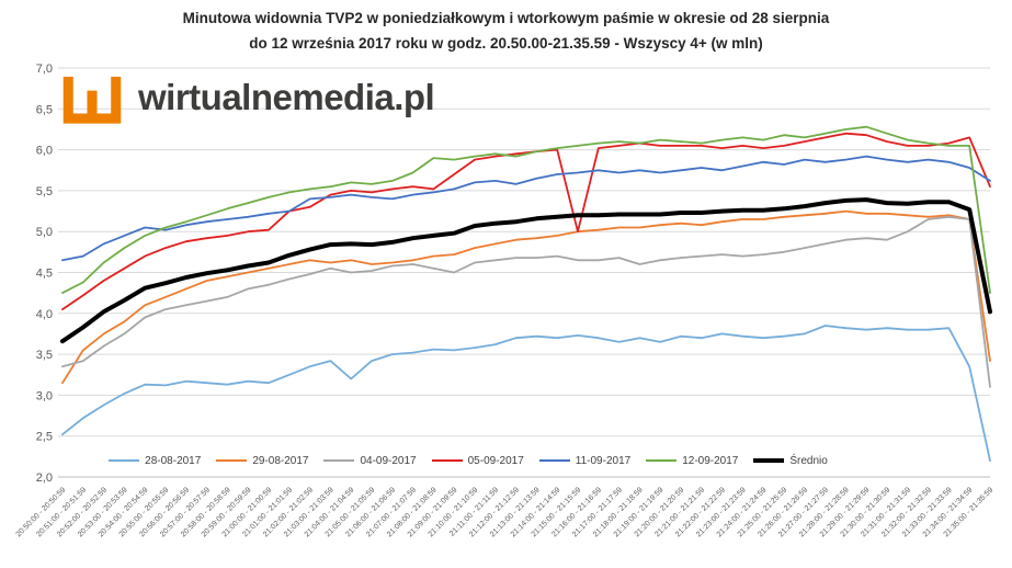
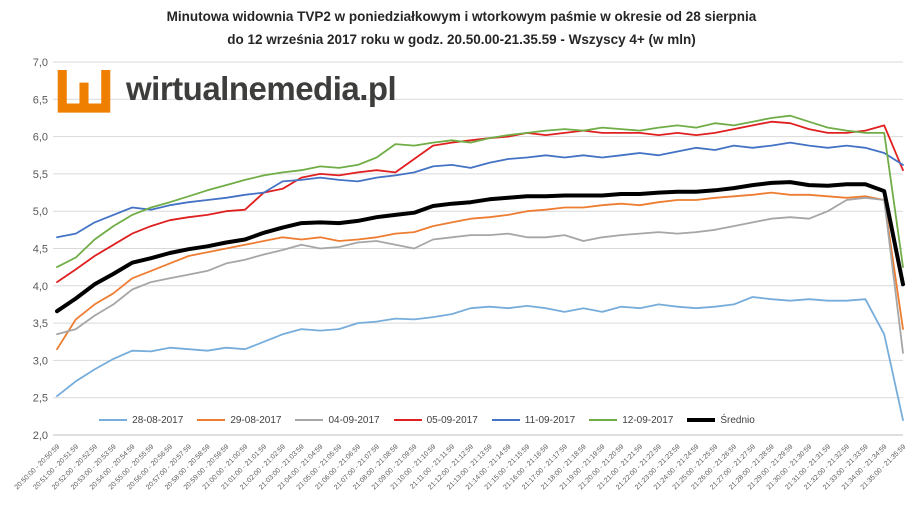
28-08-2017/21:04:00 - 21:04:59: 3,2 -> 3,4
05-09-2017/21:15:00 - 21:15:59: 5,0 -> 6,0
